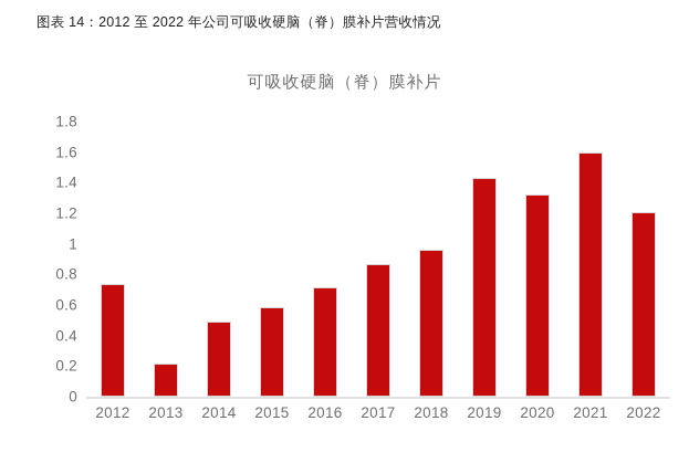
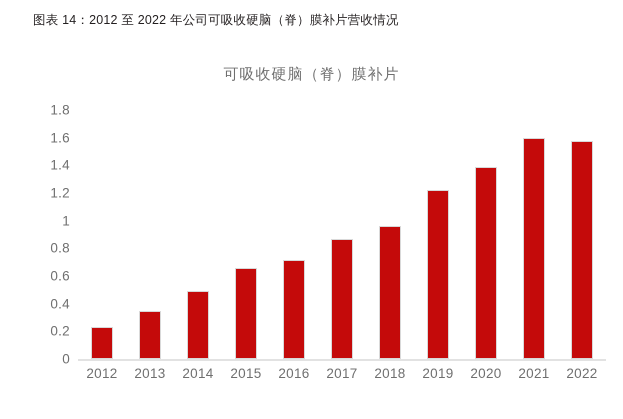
2012: 0.72 -> 0.22
2013: 0.20 -> 0.33
2015: 0.57 -> 0.64
2019: 1.42 -> 1.21
2020: 1.31 -> 1.37
2022: 1.19 -> 1.56
